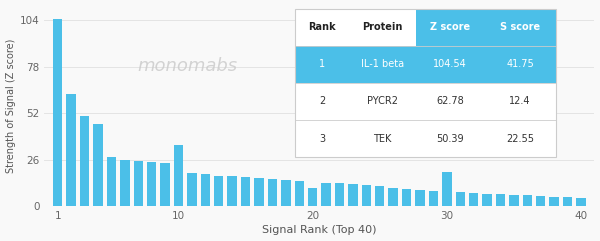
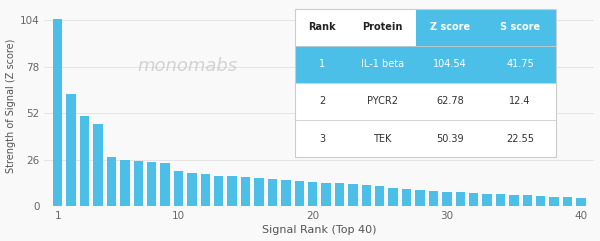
10: 34 -> 20
20: 10 -> 14
30: 19 -> 8
